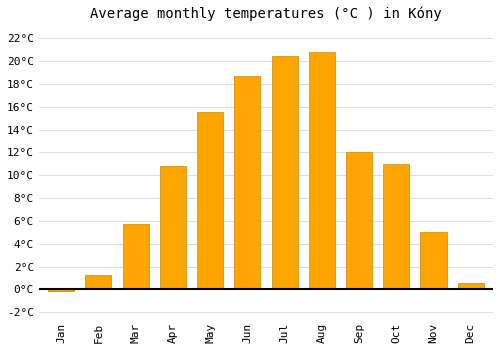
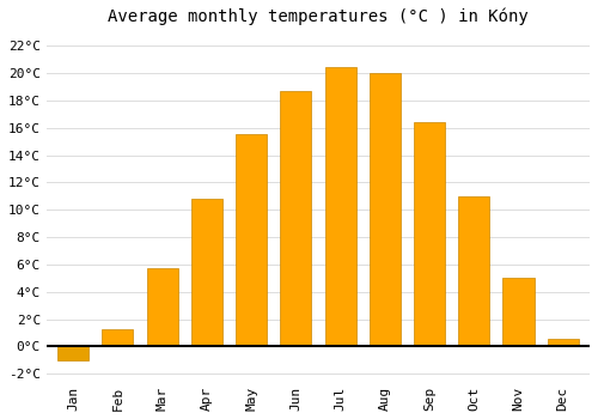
Jan: -0.1°C -> -1.0°C
Aug: 20.8°C -> 20.0°C
Sep: 12.0°C -> 16.4°C
